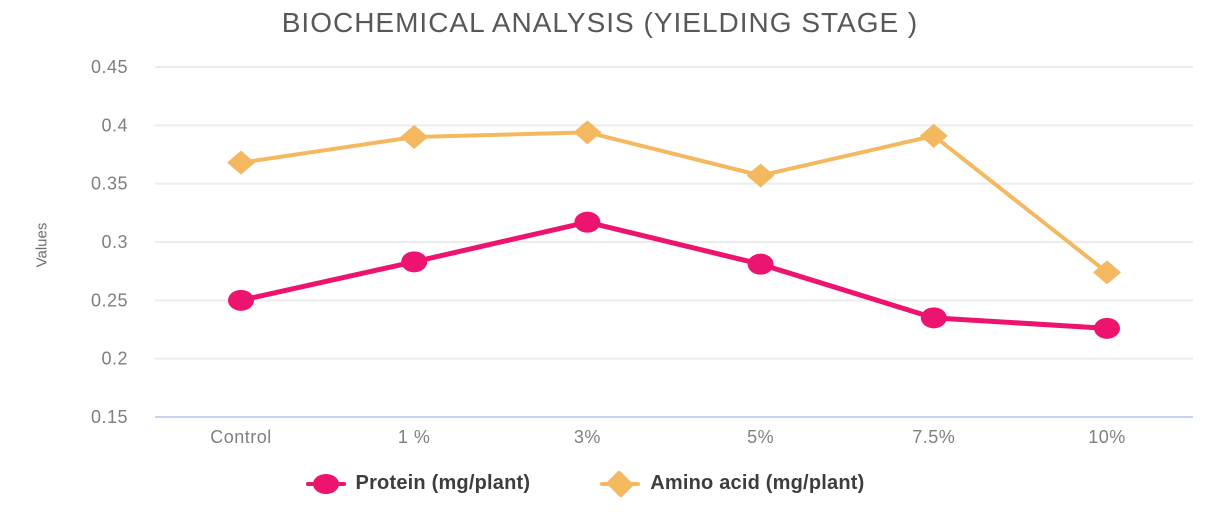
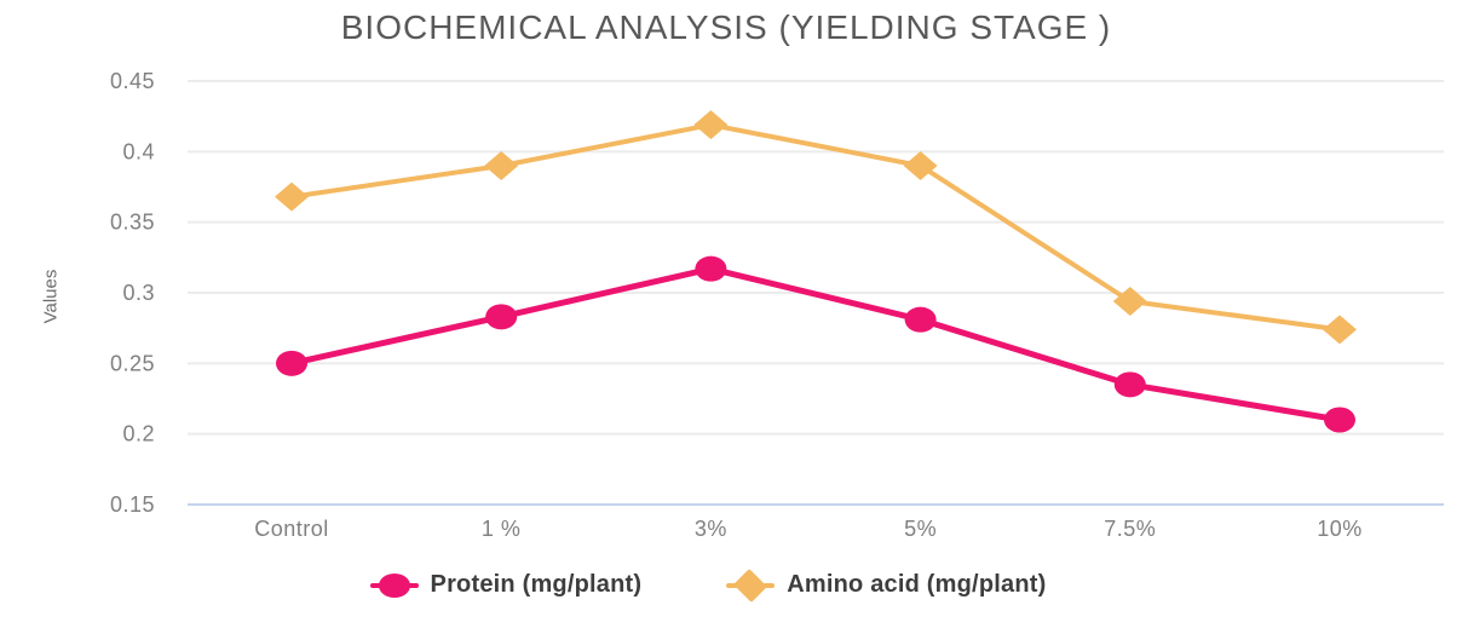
Amino acid (mg/plant)/3%: 0.394 -> 0.419
Amino acid (mg/plant)/5%: 0.357 -> 0.390
Amino acid (mg/plant)/7.5%: 0.391 -> 0.294
Protein (mg/plant)/10%: 0.226 -> 0.210
